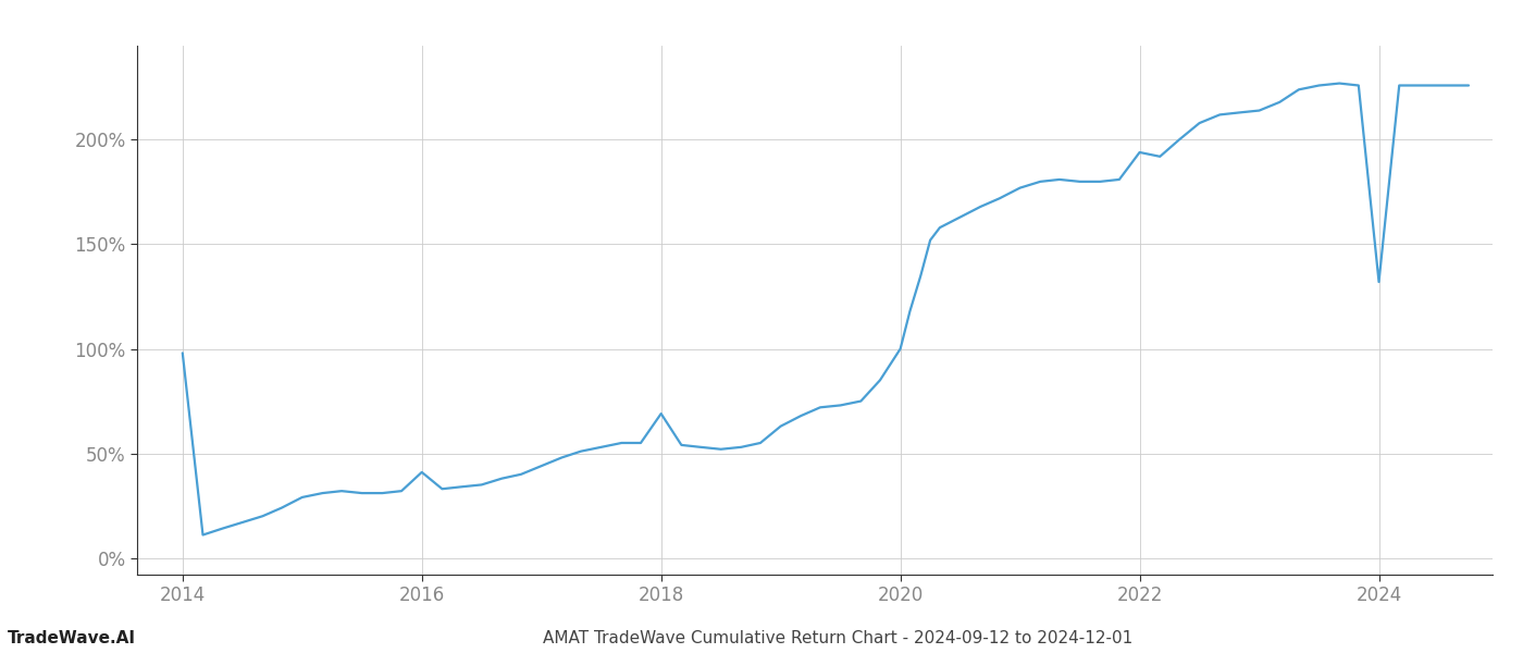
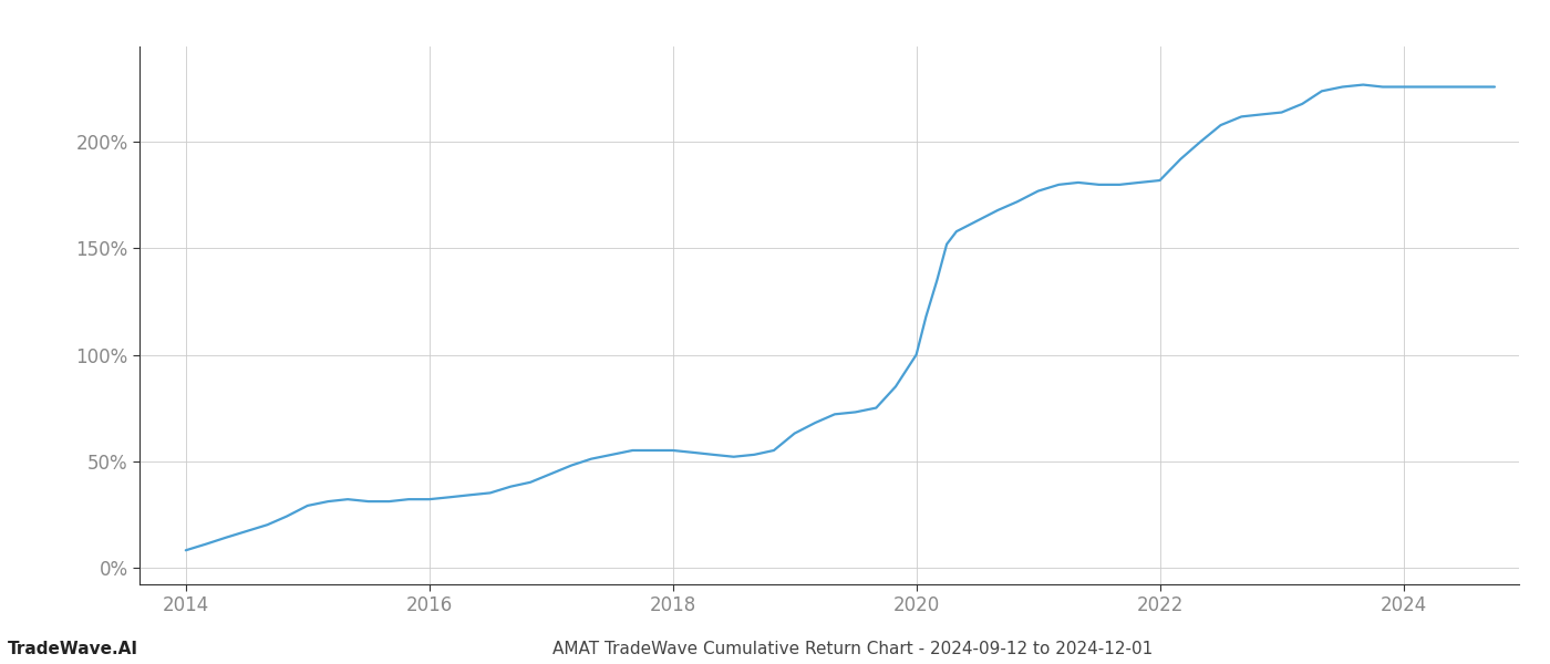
2014: 98% -> 8%
2016: 41% -> 32%
2018: 69% -> 55%
2022: 194% -> 182%
2024: 132% -> 226%
